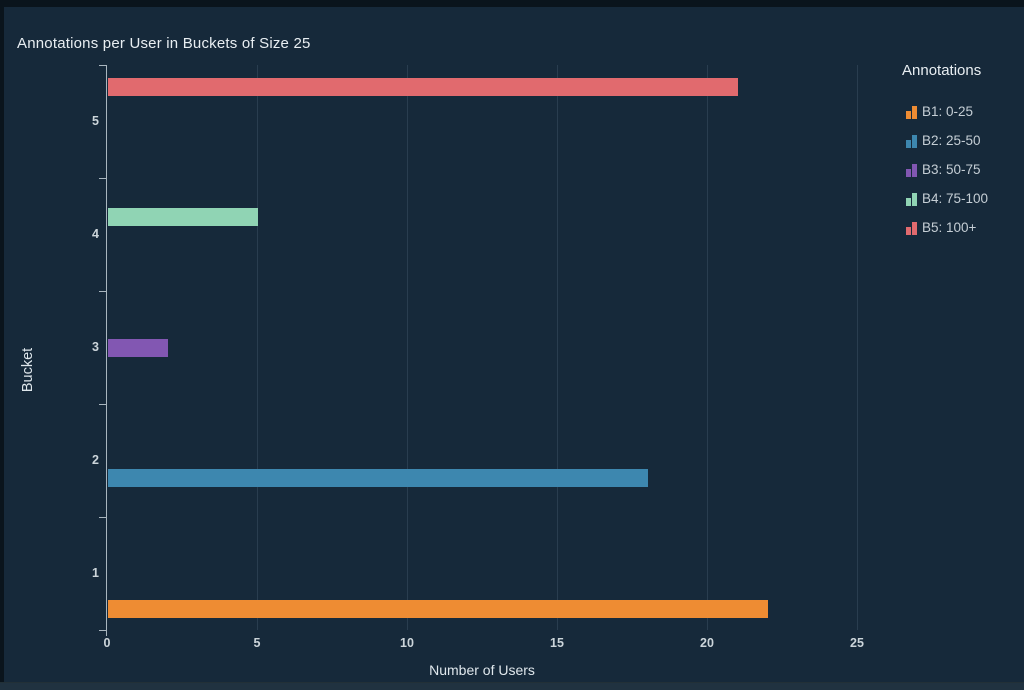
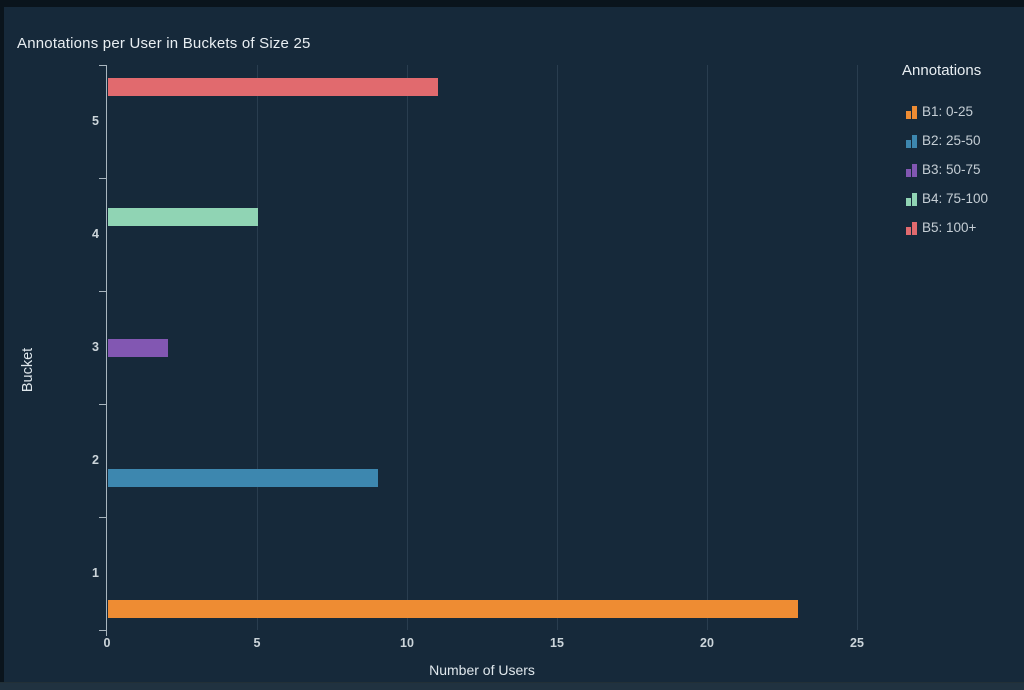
B1: 0-25/1: 22 -> 23
B2: 25-50/2: 18 -> 9
B5: 100+/5: 21 -> 11
